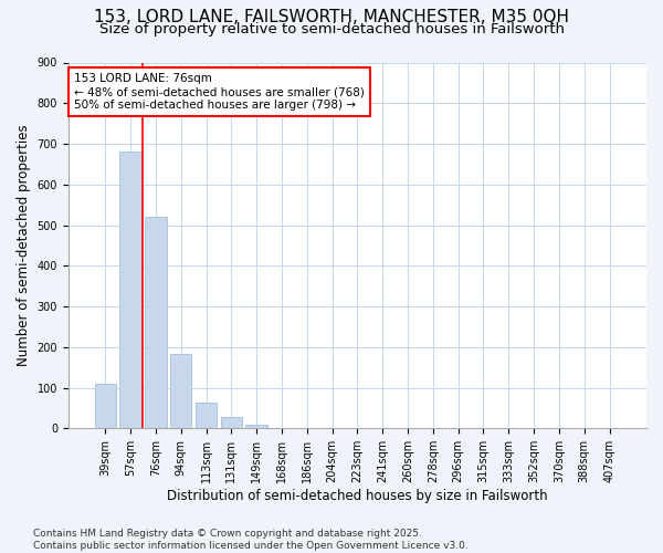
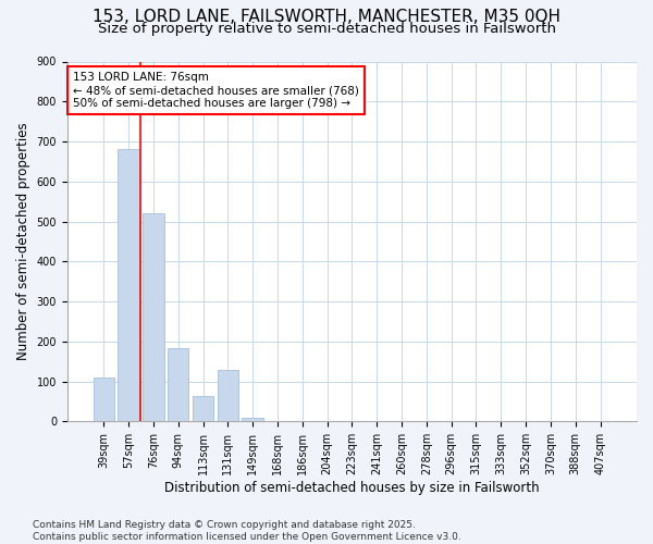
131sqm: 28 -> 130
